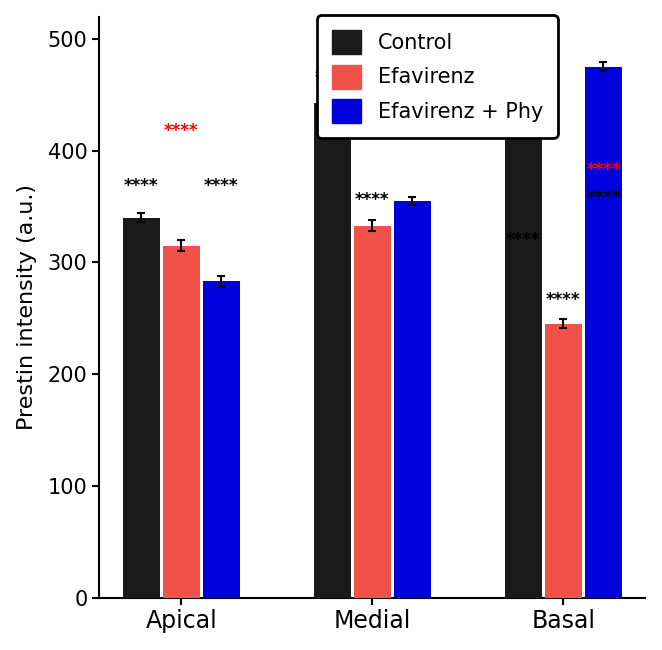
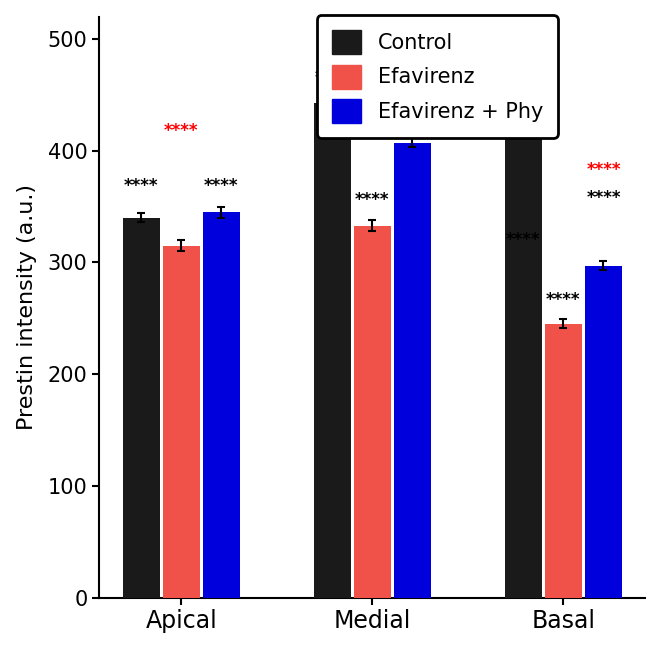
Efavirenz + Phy/Apical: 283 -> 345
Efavirenz + Phy/Medial: 355 -> 407
Efavirenz + Phy/Basal: 475 -> 297
